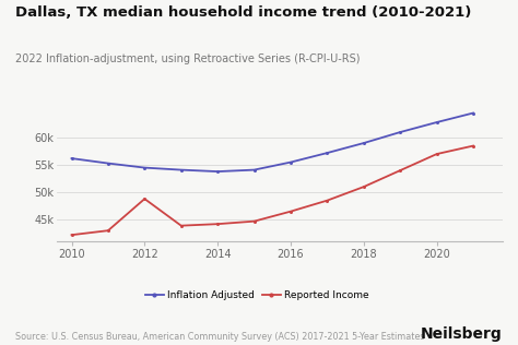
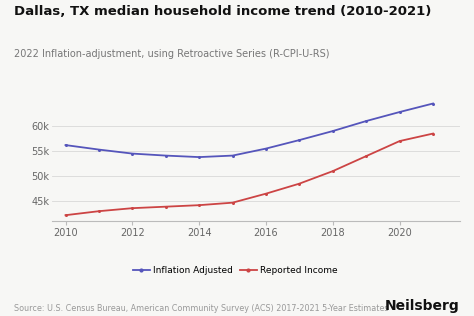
Reported Income/2012: 48.8k -> 43.6k
